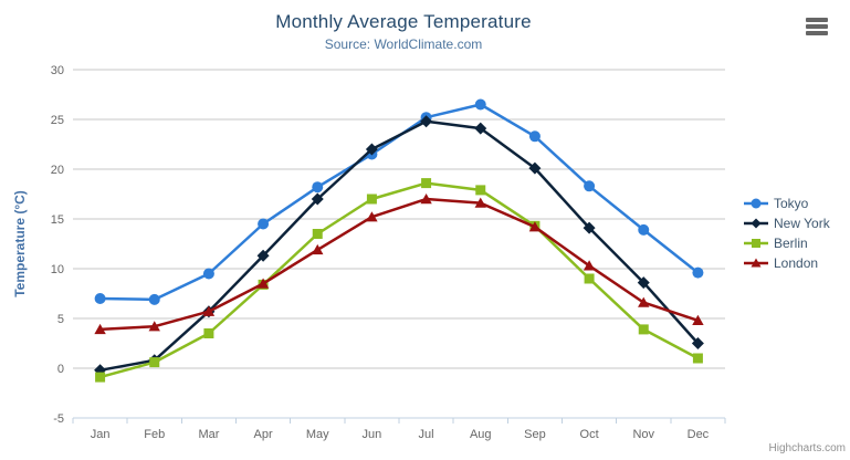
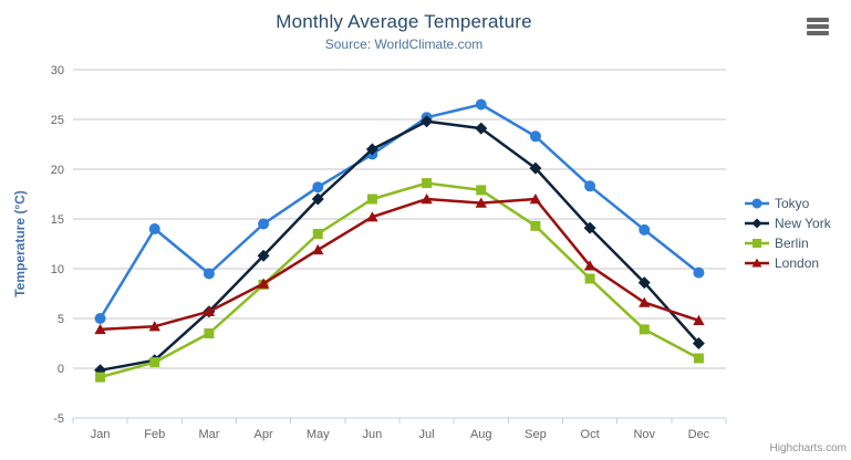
Tokyo/Jan: 7 -> 5
Tokyo/Feb: 7 -> 14
London/Sep: 14 -> 17
